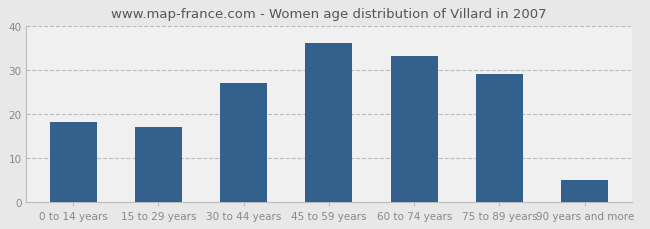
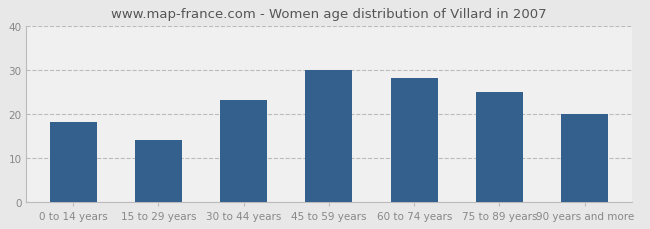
15 to 29 years: 17 -> 14
30 to 44 years: 27 -> 23
45 to 59 years: 36 -> 30
60 to 74 years: 33 -> 28
75 to 89 years: 29 -> 25
90 years and more: 5 -> 20
